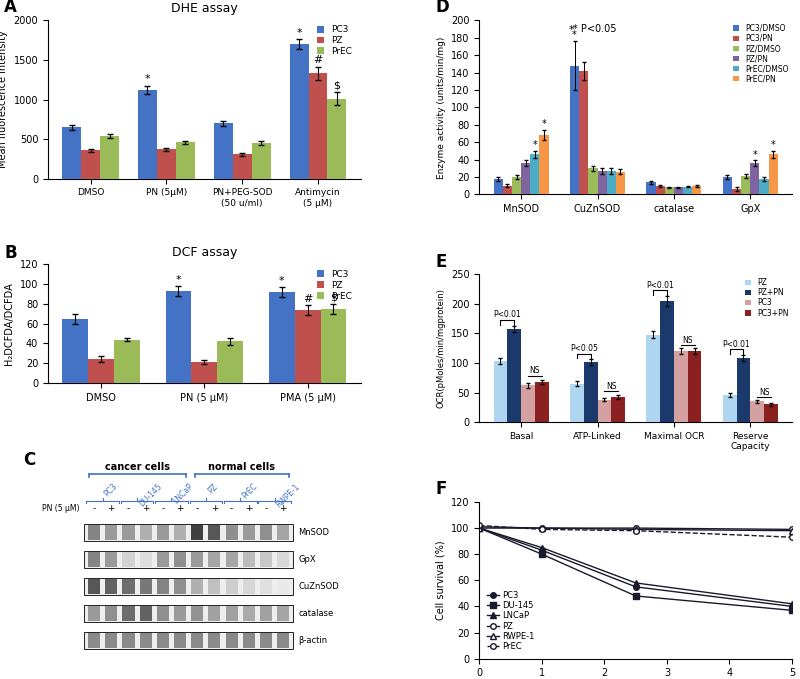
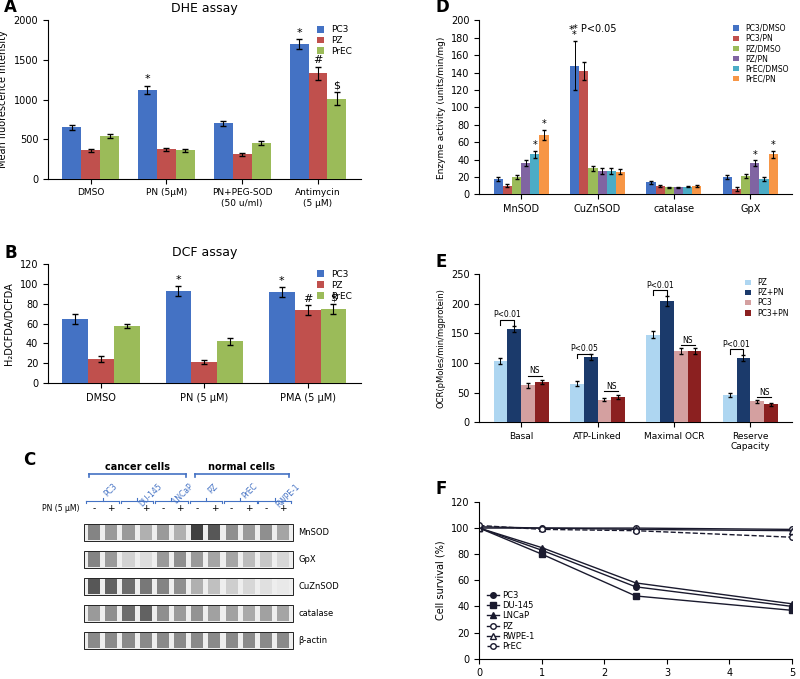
DHE assay/PrEC/PN (5μM): 460 -> 360
DCF assay/PrEC/DMSO: 44 -> 58
PZ+PN/ATP-Linked: 101 -> 110
